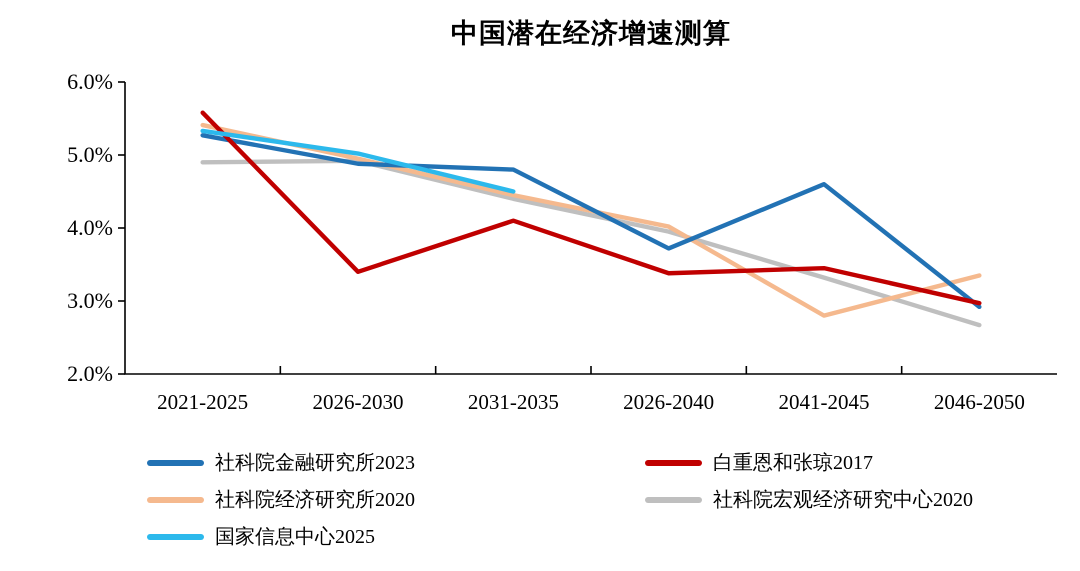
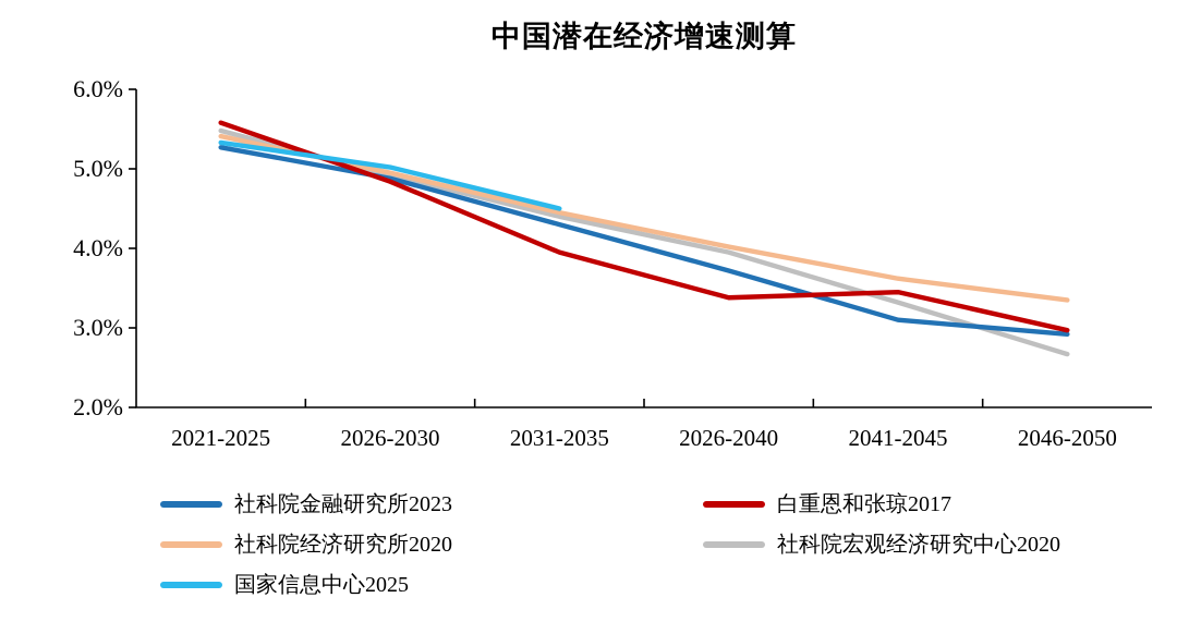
社科院宏观经济研究中心2020/2021-2025: 4.9% -> 5.5%
白重恩和张琼2017/2026-2030: 3.4% -> 4.8%
社科院金融研究所2023/2031-2035: 4.8% -> 4.3%
白重恩和张琼2017/2031-2035: 4.1% -> 4.0%
社科院金融研究所2023/2041-2045: 4.6% -> 3.1%
社科院经济研究所2020/2041-2045: 2.8% -> 3.6%
